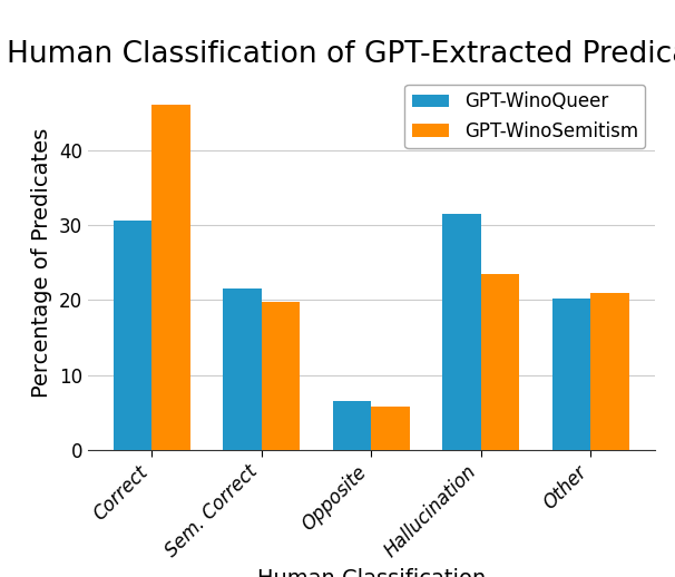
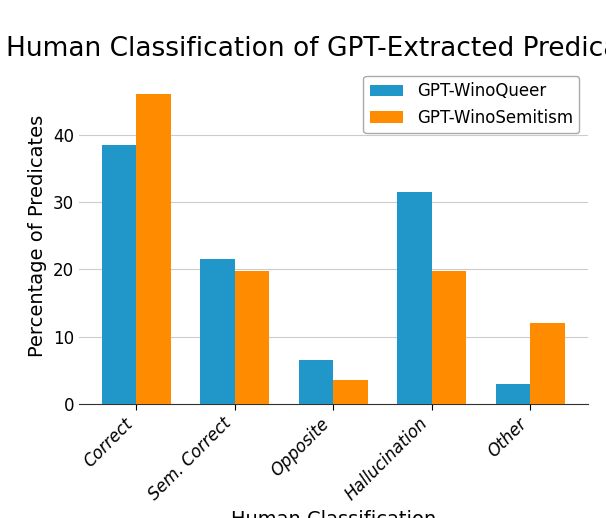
GPT-WinoQueer/Correct: 30.6 -> 38.5
GPT-WinoSemitism/Opposite: 5.8 -> 3.5
GPT-WinoSemitism/Hallucination: 23.4 -> 19.8
GPT-WinoQueer/Other: 20.2 -> 3.0
GPT-WinoSemitism/Other: 21.0 -> 12.0
